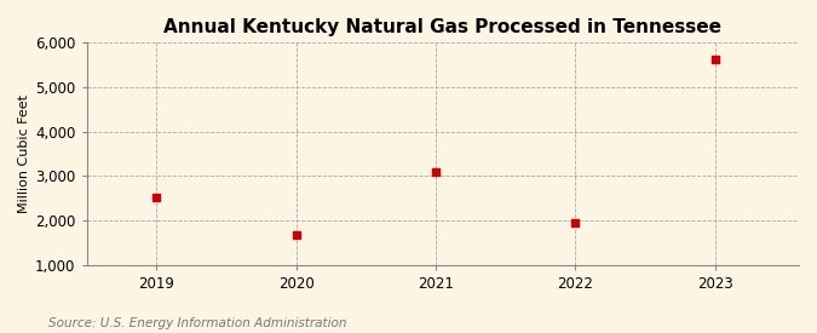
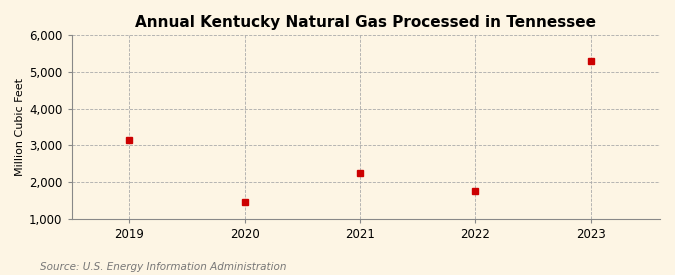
2019: 2,520 -> 3,150
2020: 1,670 -> 1,450
2021: 3,080 -> 2,250
2022: 1,950 -> 1,750
2023: 5,620 -> 5,300
